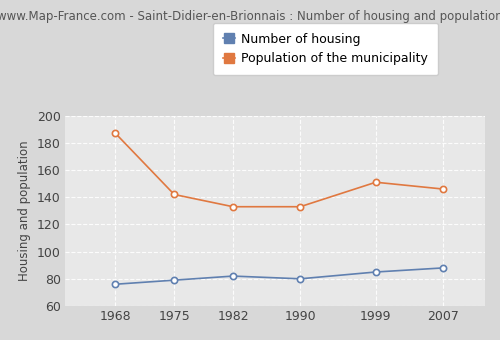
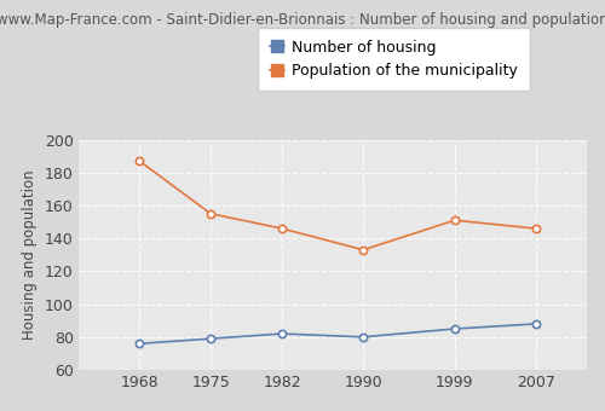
Population of the municipality/1975: 142 -> 155
Population of the municipality/1982: 133 -> 146
